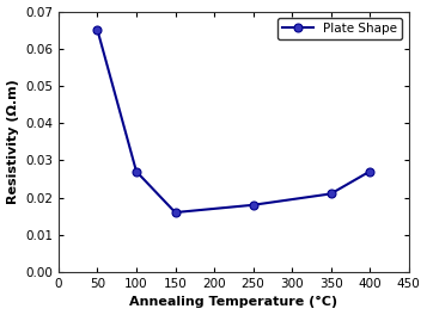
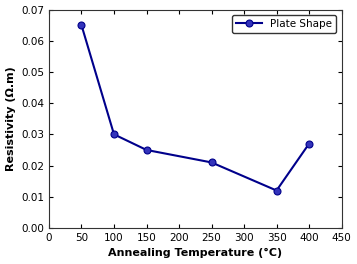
100: 0.027 -> 0.030
150: 0.016 -> 0.025
250: 0.018 -> 0.021
350: 0.021 -> 0.012
